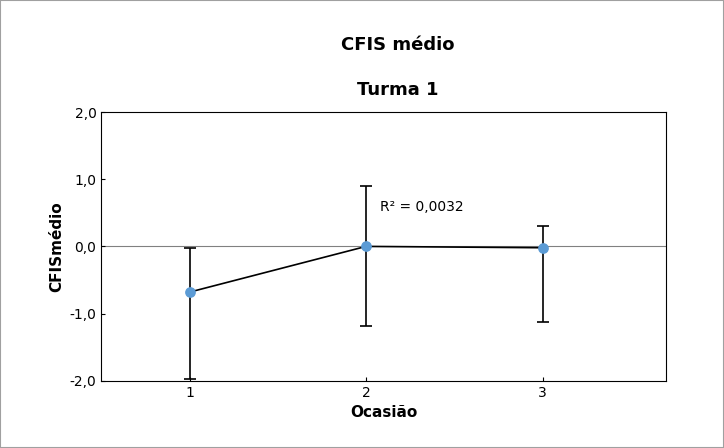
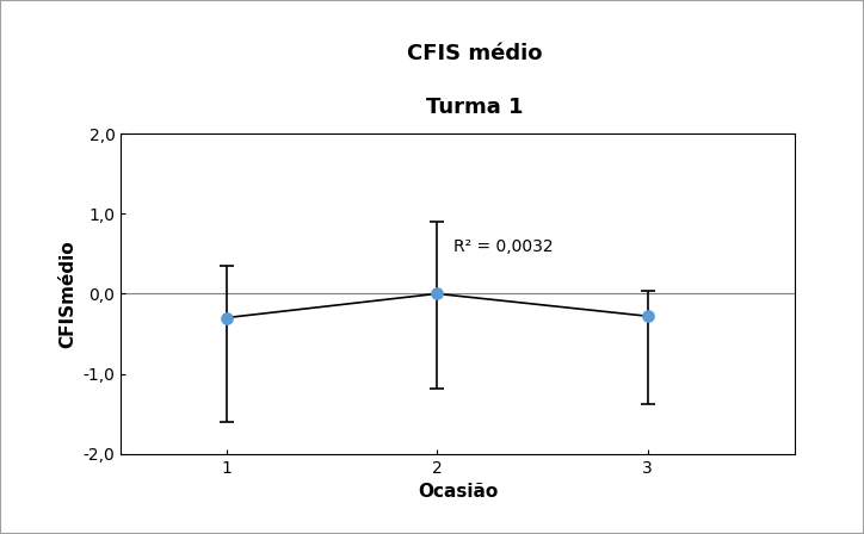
1: -0,68 -> -0,30
3: -0,02 -> -0,28
